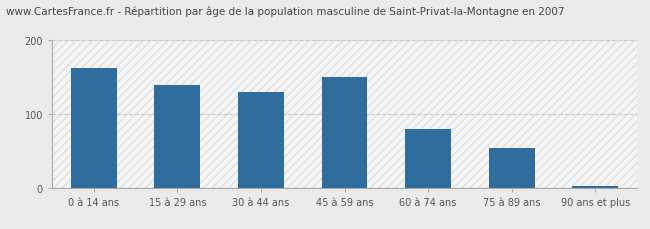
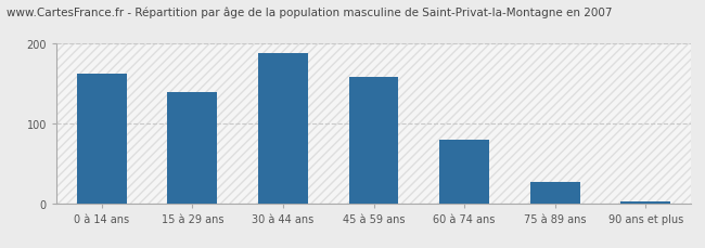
30 à 44 ans: 130 -> 188
45 à 59 ans: 150 -> 158
75 à 89 ans: 54 -> 27
